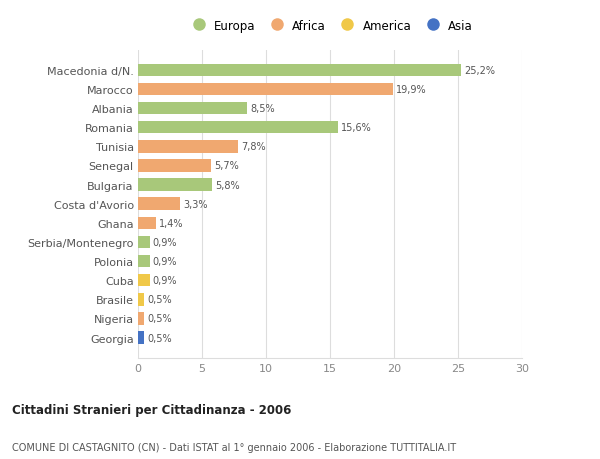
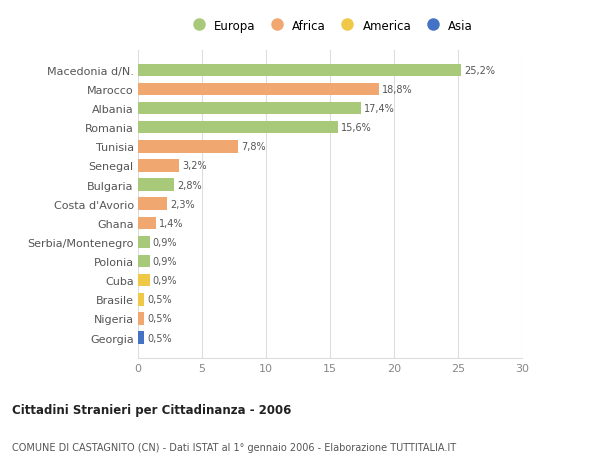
Marocco: 19,9% -> 18,8%
Albania: 8,5% -> 17,4%
Senegal: 5,7% -> 3,2%
Bulgaria: 5,8% -> 2,8%
Costa d'Avorio: 3,3% -> 2,3%
